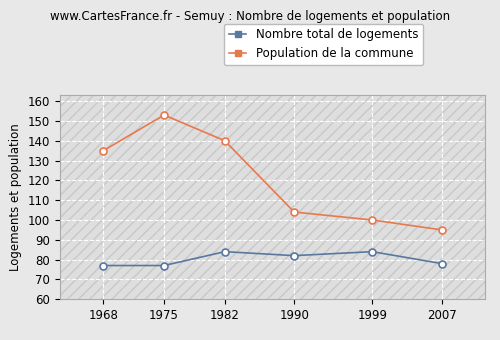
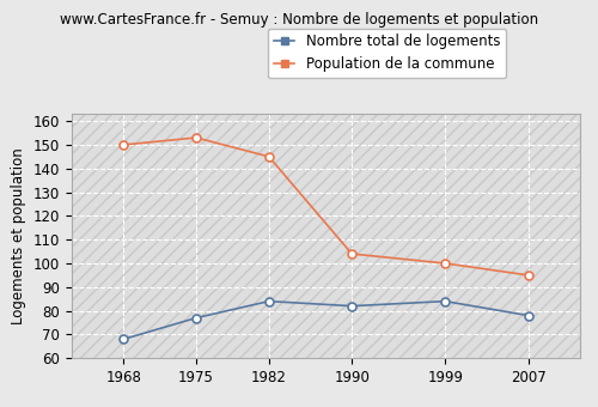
Nombre total de logements/1968: 77 -> 68
Population de la commune/1968: 135 -> 150
Population de la commune/1982: 140 -> 145
